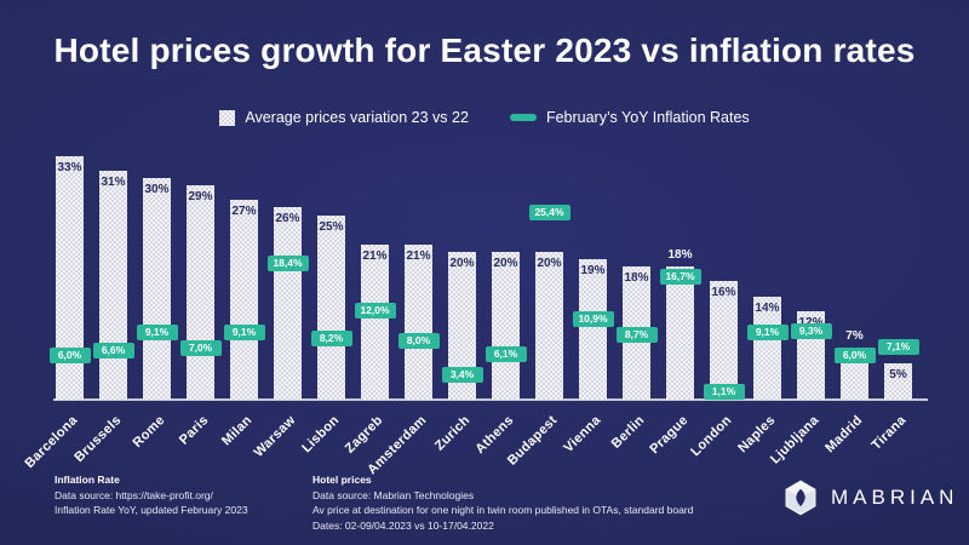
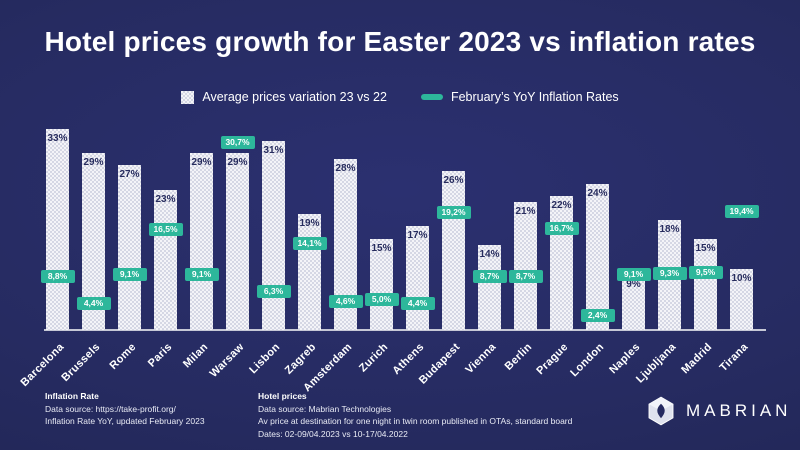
February’s YoY Inflation Rates/Barcelona: 6,0% -> 8,8%
Average prices variation 23 vs 22/Brussels: 31% -> 29%
February’s YoY Inflation Rates/Brussels: 6,6% -> 4,4%
Average prices variation 23 vs 22/Rome: 30% -> 27%
Average prices variation 23 vs 22/Paris: 29% -> 23%
February’s YoY Inflation Rates/Paris: 7,0% -> 16,5%
Average prices variation 23 vs 22/Milan: 27% -> 29%
Average prices variation 23 vs 22/Warsaw: 26% -> 29%
February’s YoY Inflation Rates/Warsaw: 18,4% -> 30,7%
Average prices variation 23 vs 22/Lisbon: 25% -> 31%
February’s YoY Inflation Rates/Lisbon: 8,2% -> 6,3%
Average prices variation 23 vs 22/Zagreb: 21% -> 19%
February’s YoY Inflation Rates/Zagreb: 12,0% -> 14,1%
Average prices variation 23 vs 22/Amsterdam: 21% -> 28%
February’s YoY Inflation Rates/Amsterdam: 8,0% -> 4,6%
Average prices variation 23 vs 22/Zurich: 20% -> 15%
February’s YoY Inflation Rates/Zurich: 3,4% -> 5,0%
Average prices variation 23 vs 22/Athens: 20% -> 17%
February’s YoY Inflation Rates/Athens: 6,1% -> 4,4%
Average prices variation 23 vs 22/Budapest: 20% -> 26%
February’s YoY Inflation Rates/Budapest: 25,4% -> 19,2%
Average prices variation 23 vs 22/Vienna: 19% -> 14%
February’s YoY Inflation Rates/Vienna: 10,9% -> 8,7%
Average prices variation 23 vs 22/Berlin: 18% -> 21%
Average prices variation 23 vs 22/Prague: 18% -> 22%
Average prices variation 23 vs 22/London: 16% -> 24%
February’s YoY Inflation Rates/London: 1,1% -> 2,4%
Average prices variation 23 vs 22/Naples: 14% -> 9%
Average prices variation 23 vs 22/Ljubljana: 12% -> 18%
Average prices variation 23 vs 22/Madrid: 7% -> 15%
February’s YoY Inflation Rates/Madrid: 6,0% -> 9,5%
Average prices variation 23 vs 22/Tirana: 5% -> 10%
February’s YoY Inflation Rates/Tirana: 7,1% -> 19,4%
